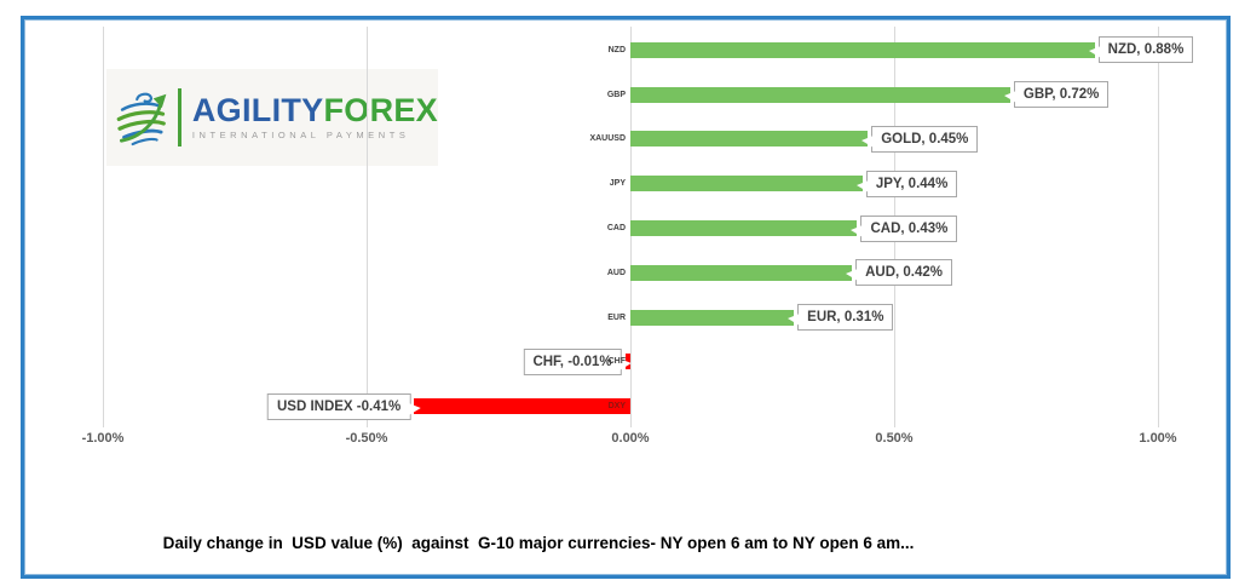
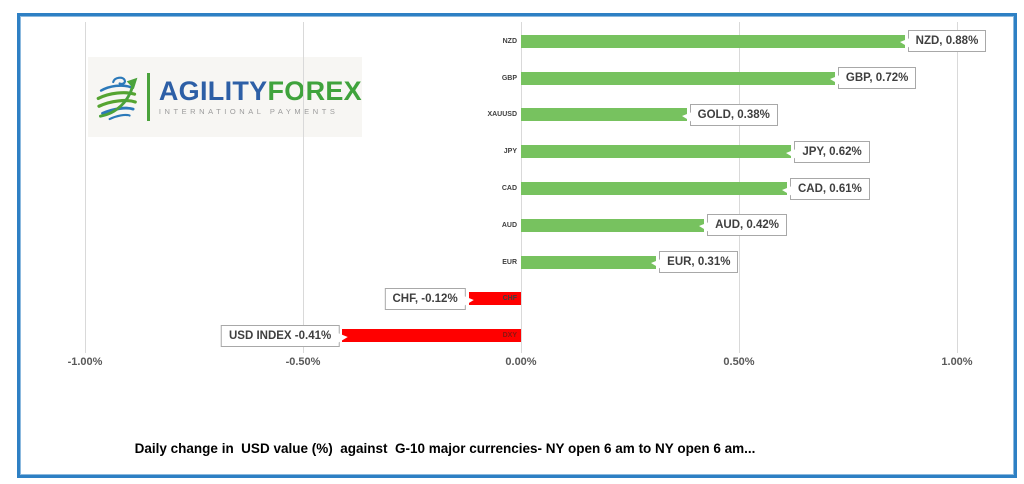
XAUUSD: 0.45% -> 0.38%
JPY: 0.44% -> 0.62%
CAD: 0.43% -> 0.61%
CHF: -0.01% -> -0.12%
